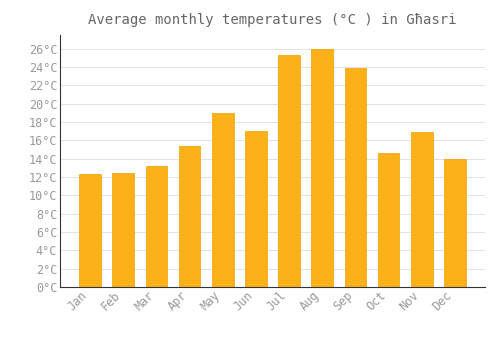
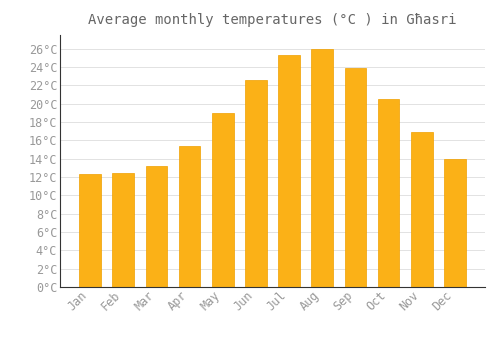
Jun: 17.0°C -> 22.6°C
Oct: 14.6°C -> 20.5°C
